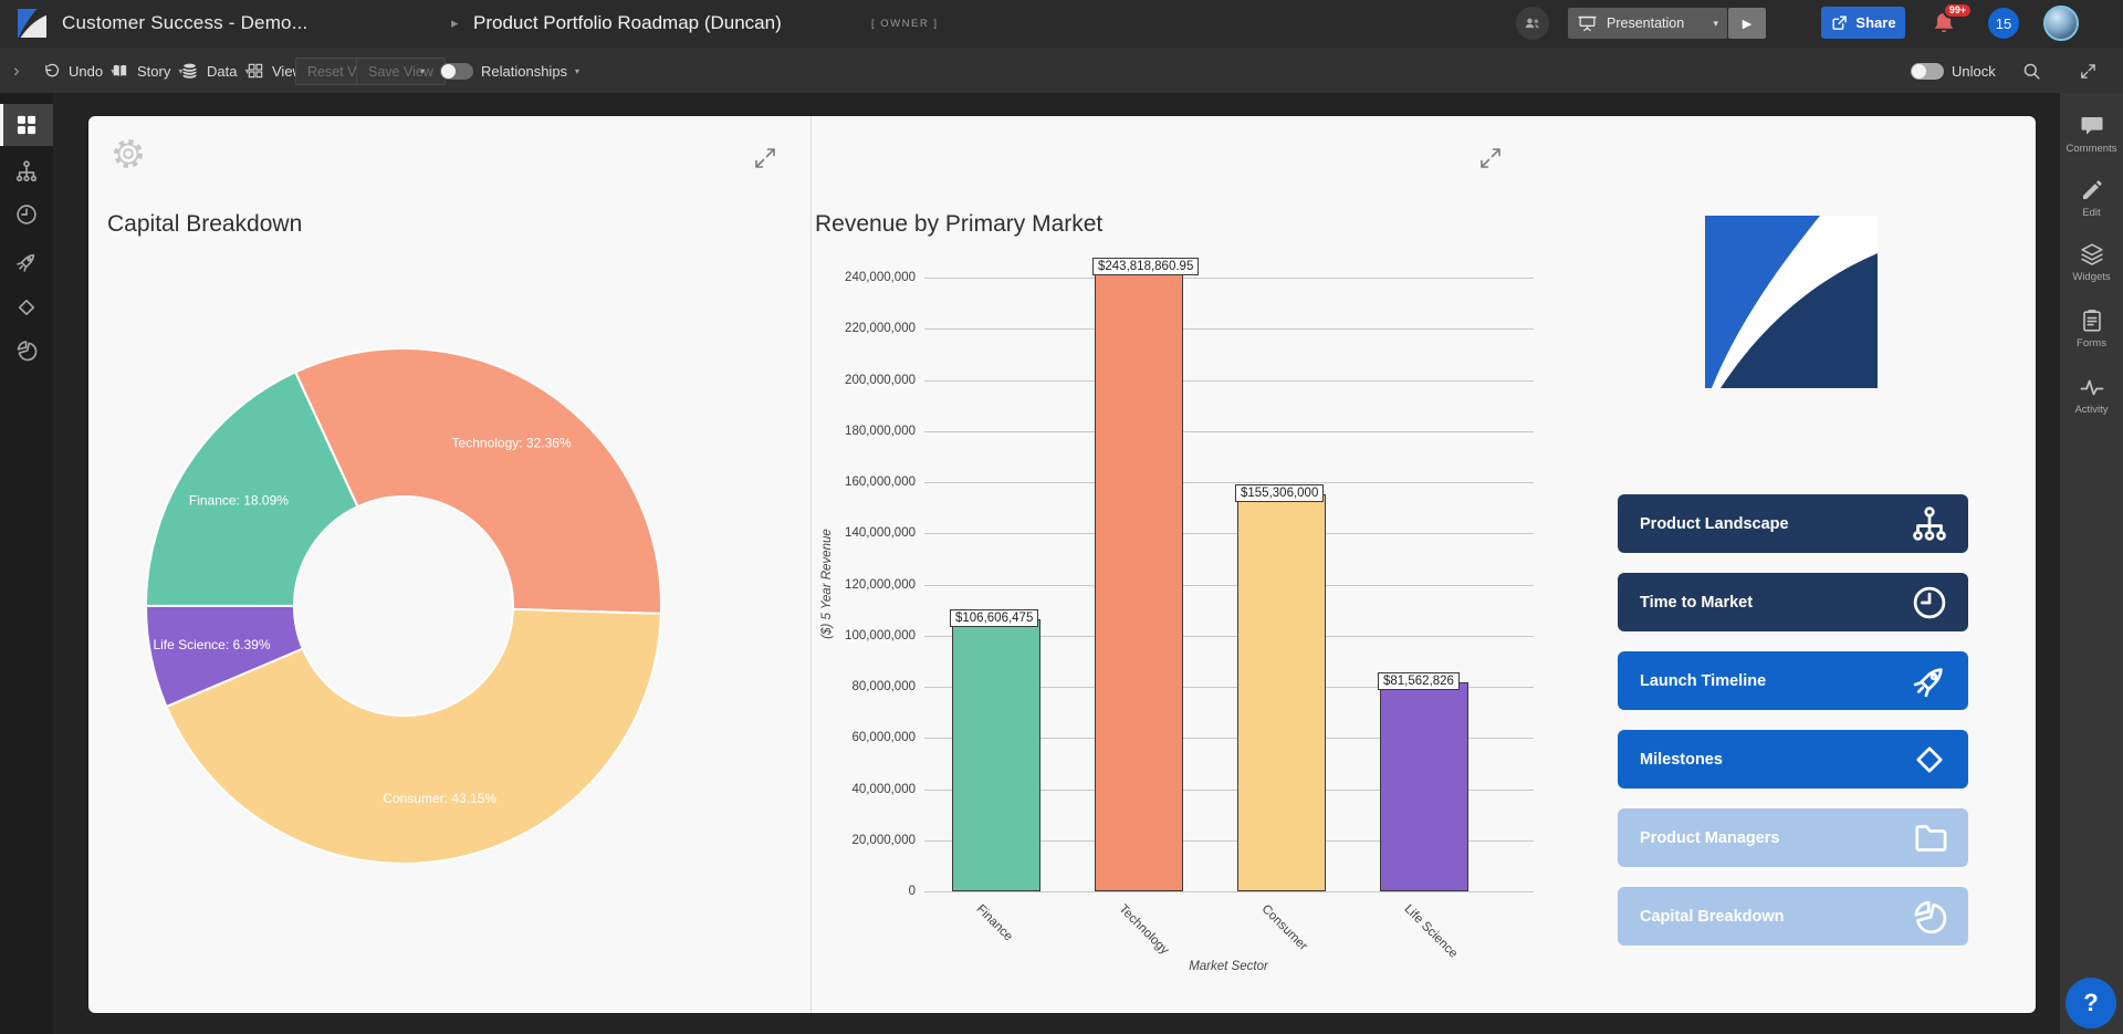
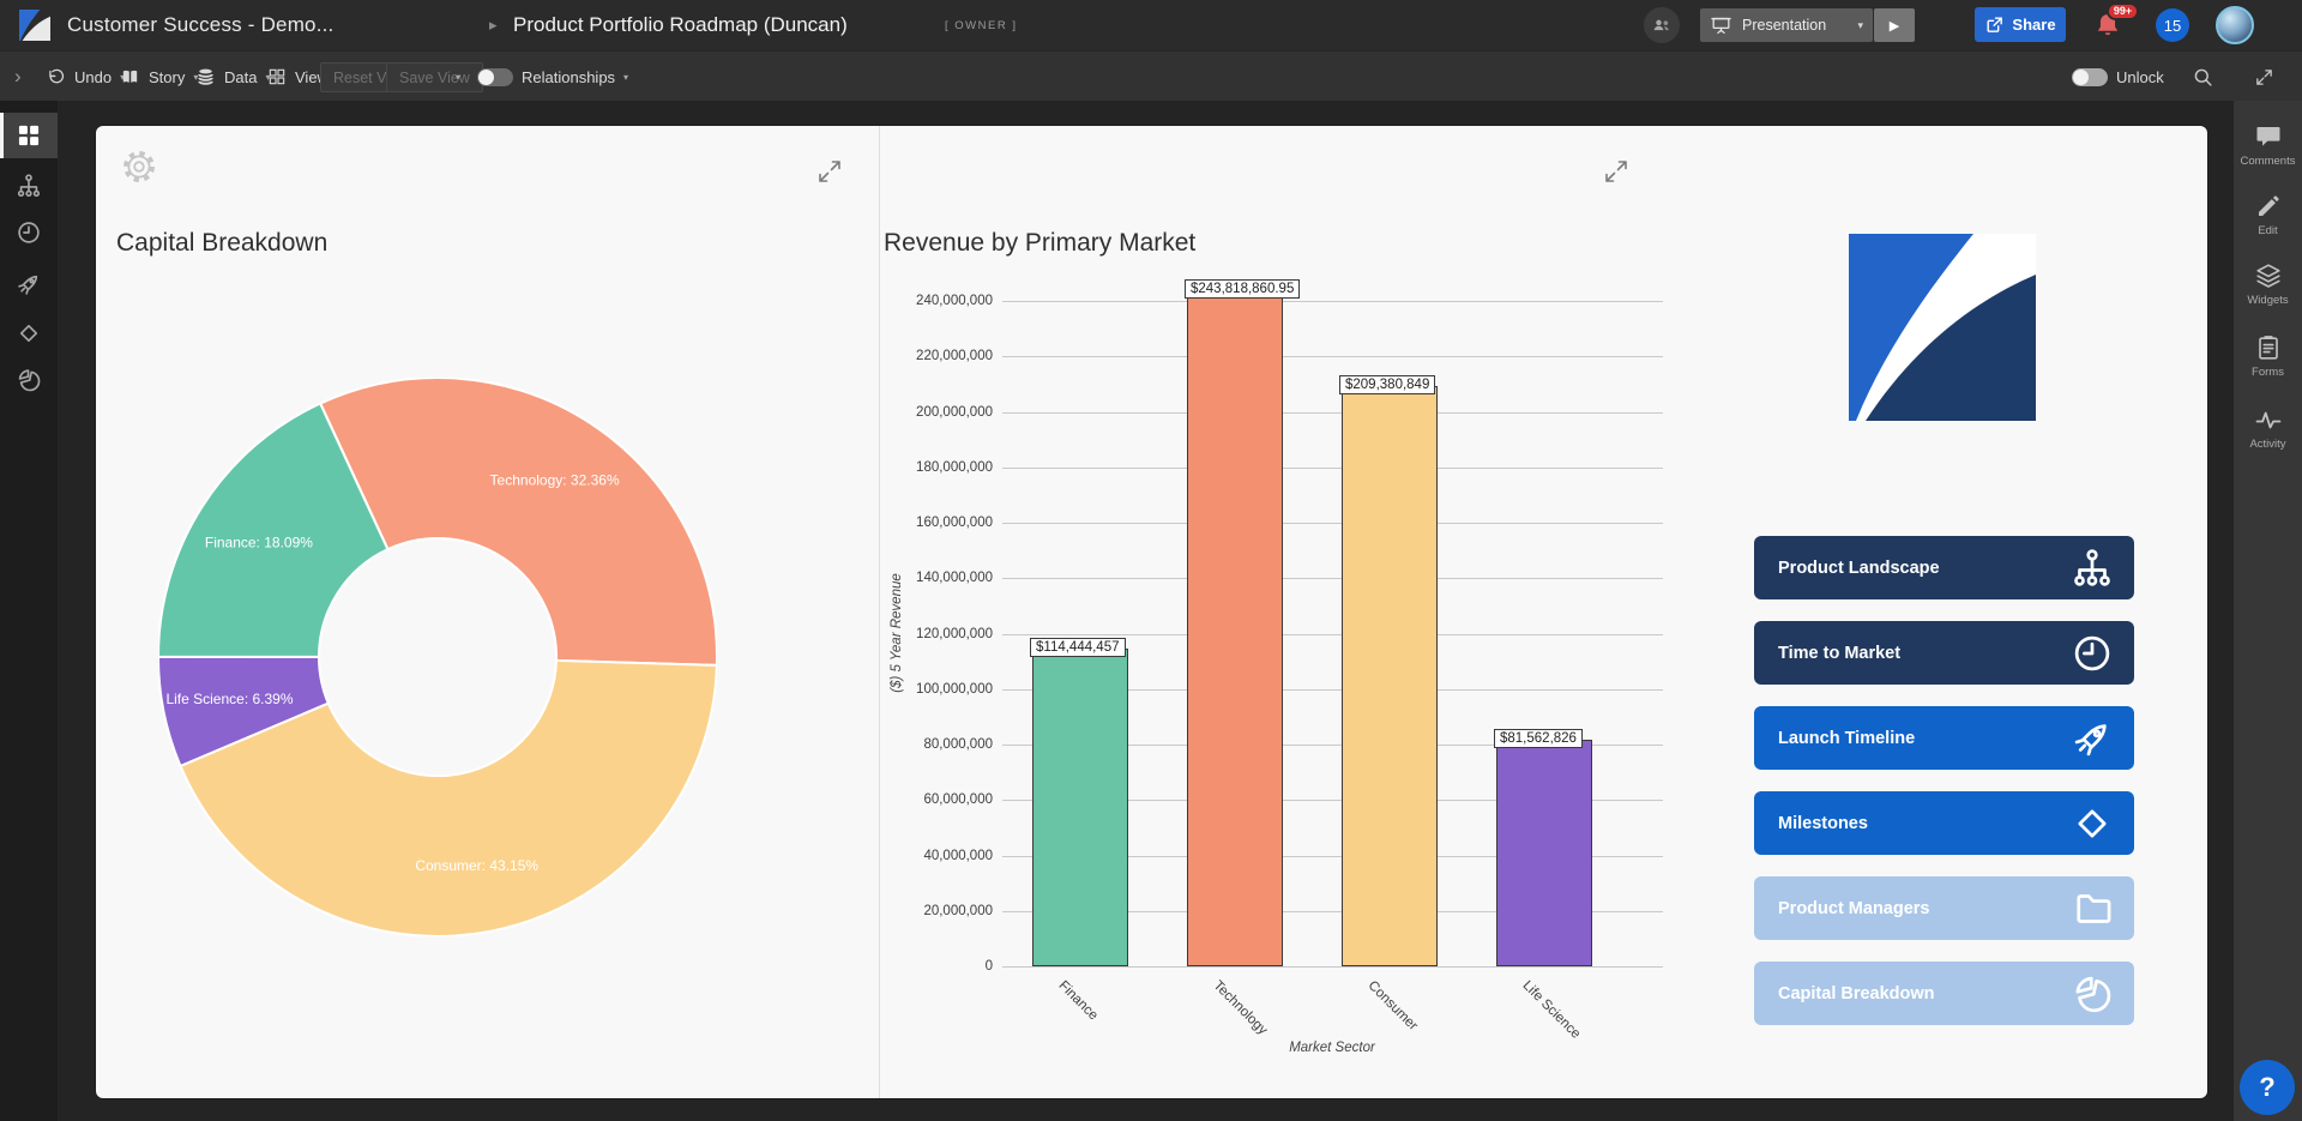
Revenue by Primary Market/Finance: $106,606,475 -> $114,444,457
Revenue by Primary Market/Consumer: $155,306,000 -> $209,380,849
